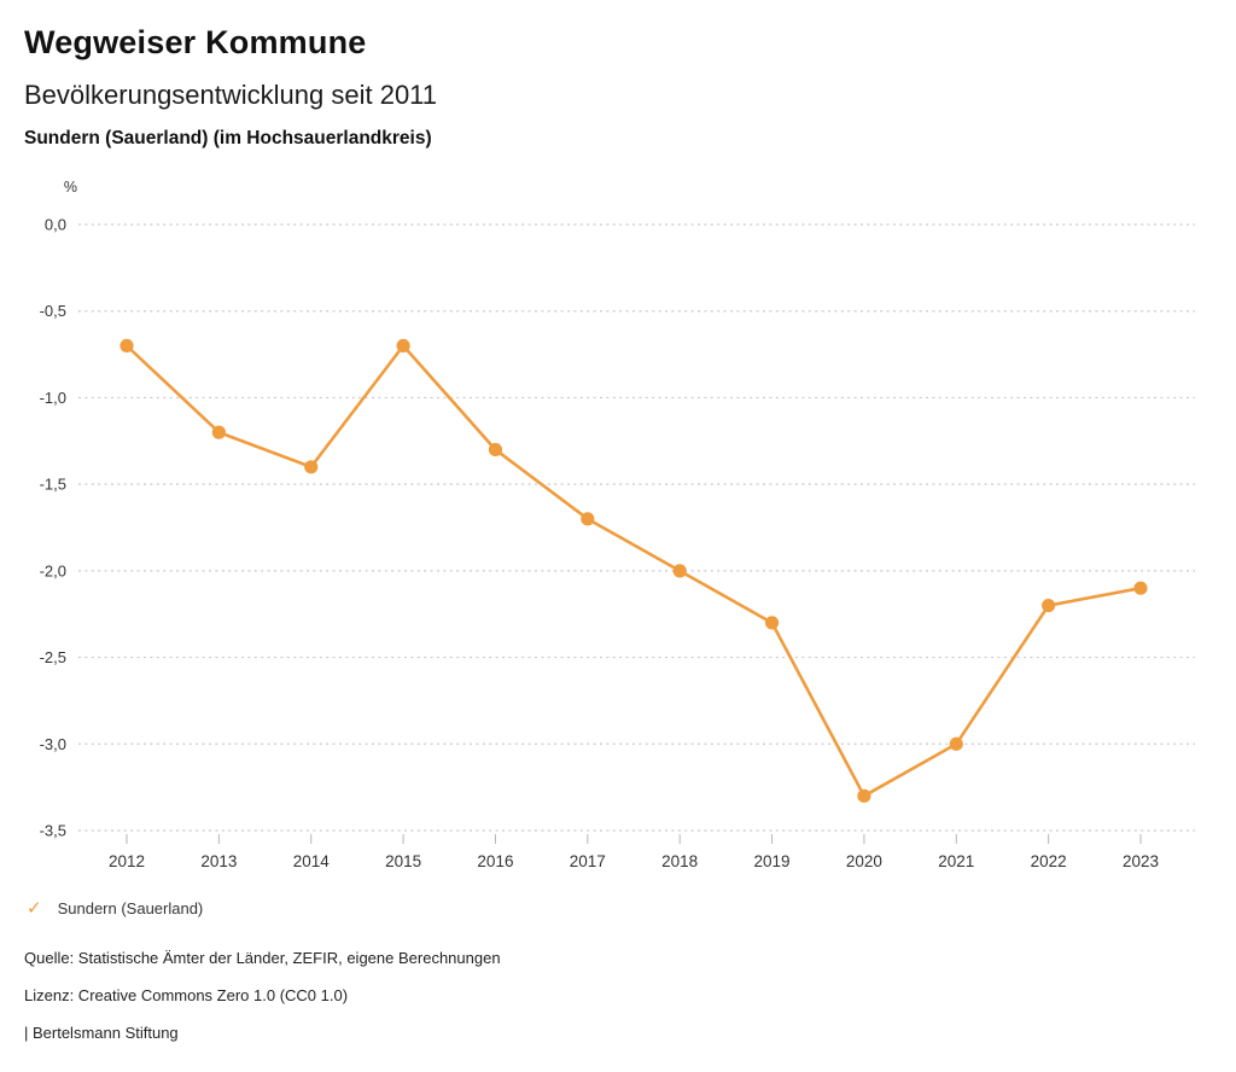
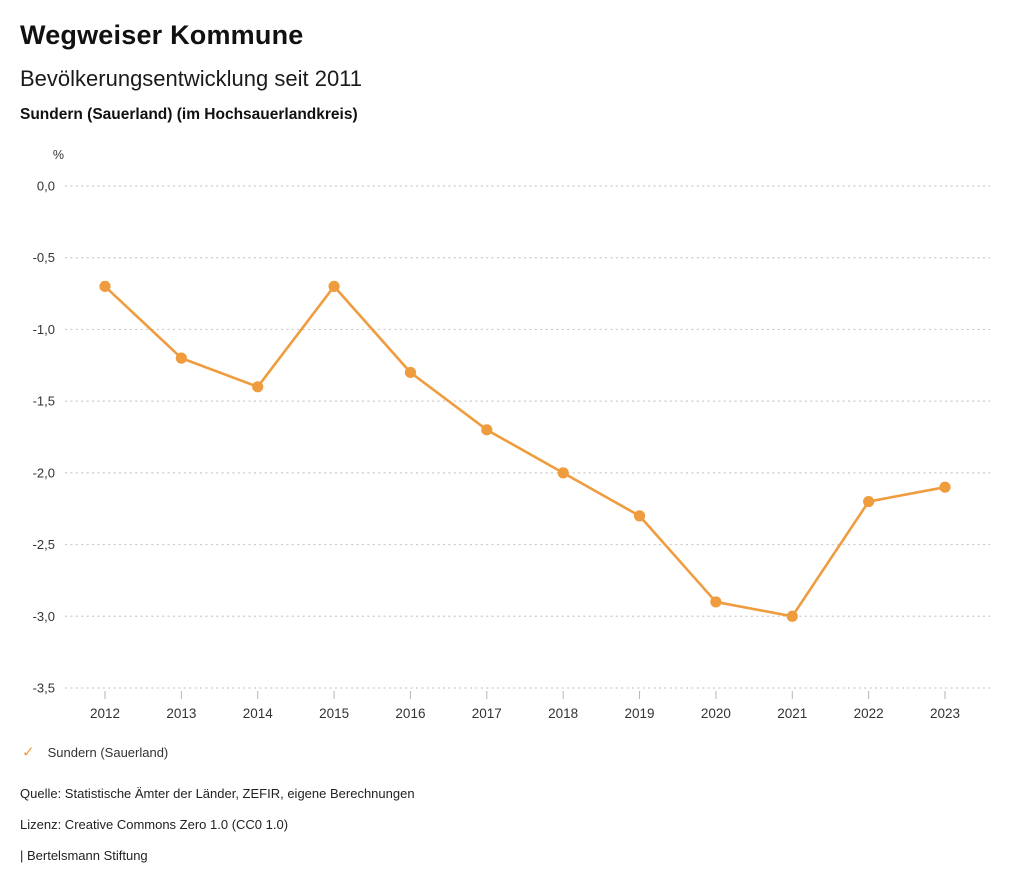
2020: -3,3 -> -2,9
